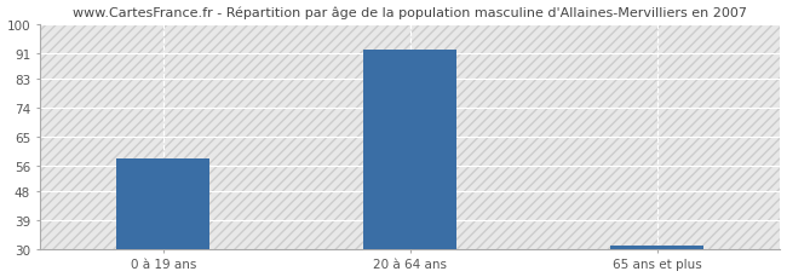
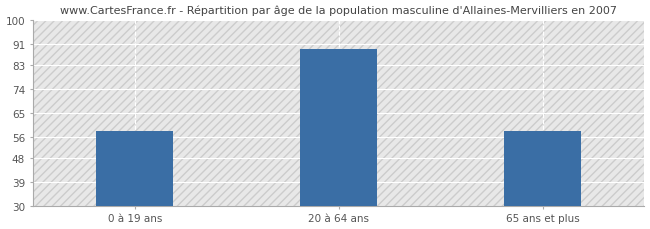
20 à 64 ans: 92 -> 89
65 ans et plus: 31 -> 58
